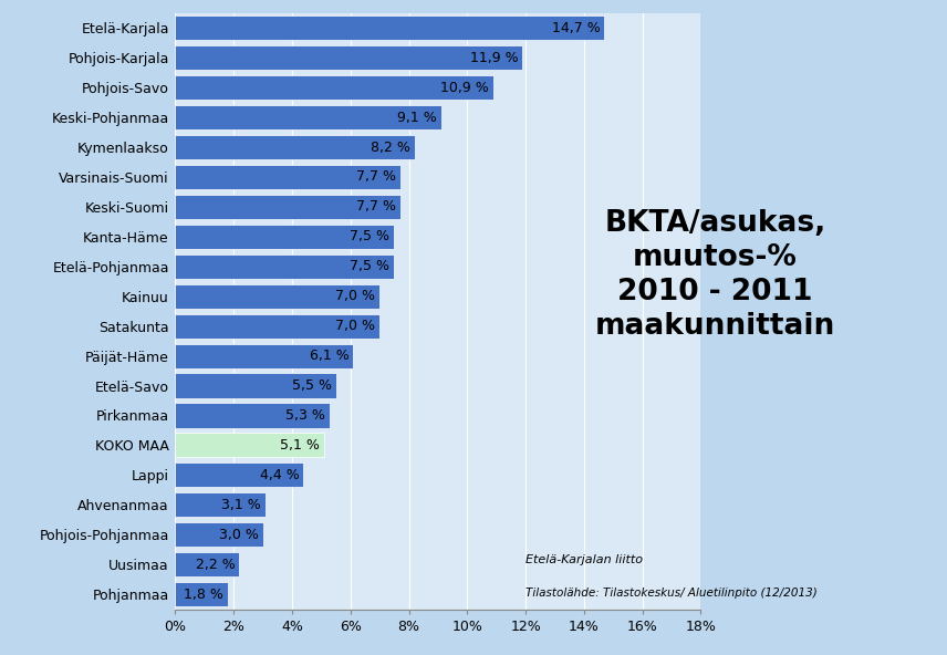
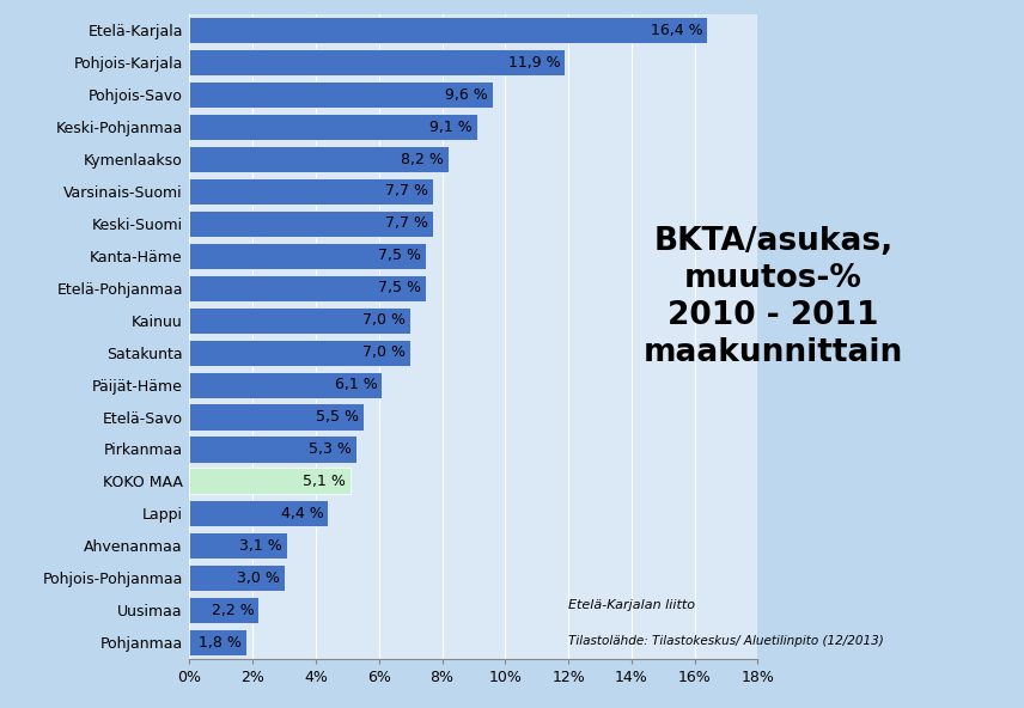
Etelä-Karjala: 14,7 -> 16,4
Pohjois-Savo: 10,9 -> 9,6
